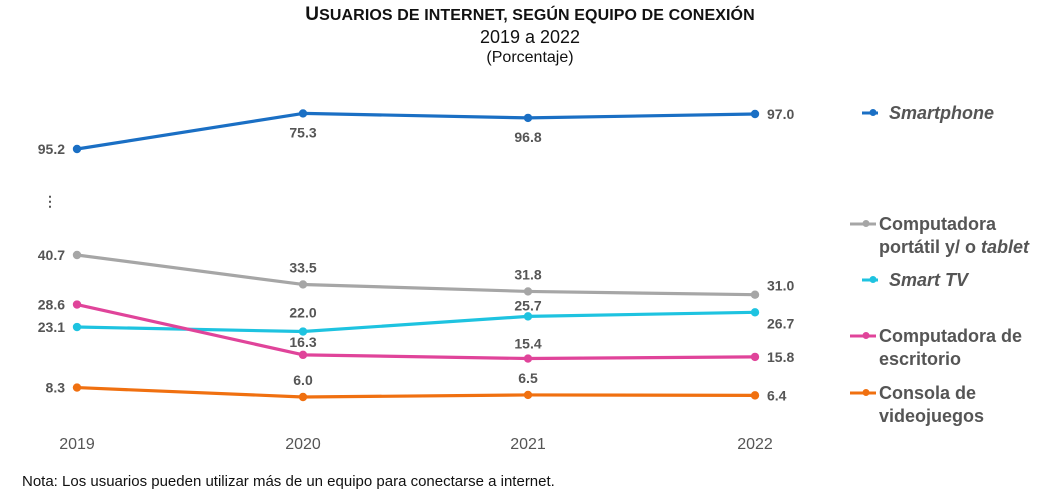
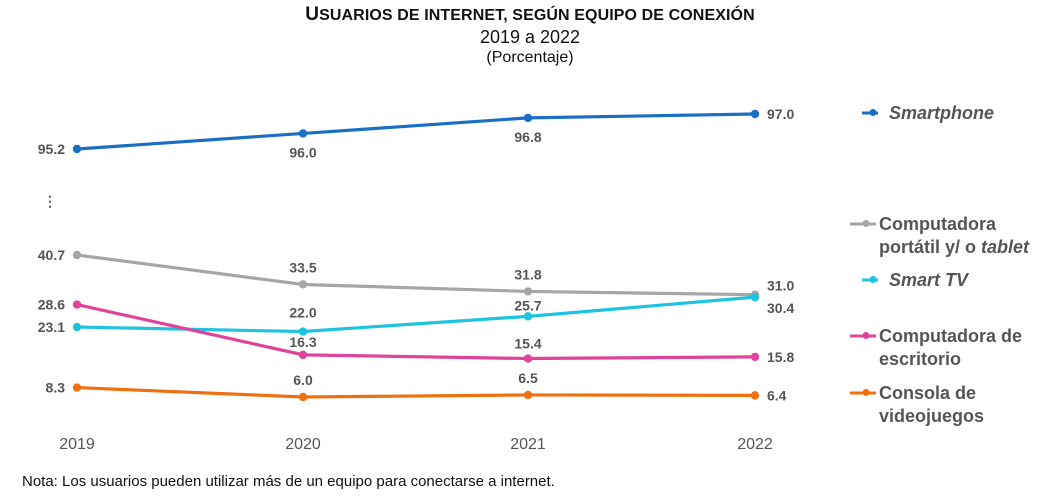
Smartphone/2020: 75.3 -> 96.0
Smart TV/2022: 26.7 -> 30.4
